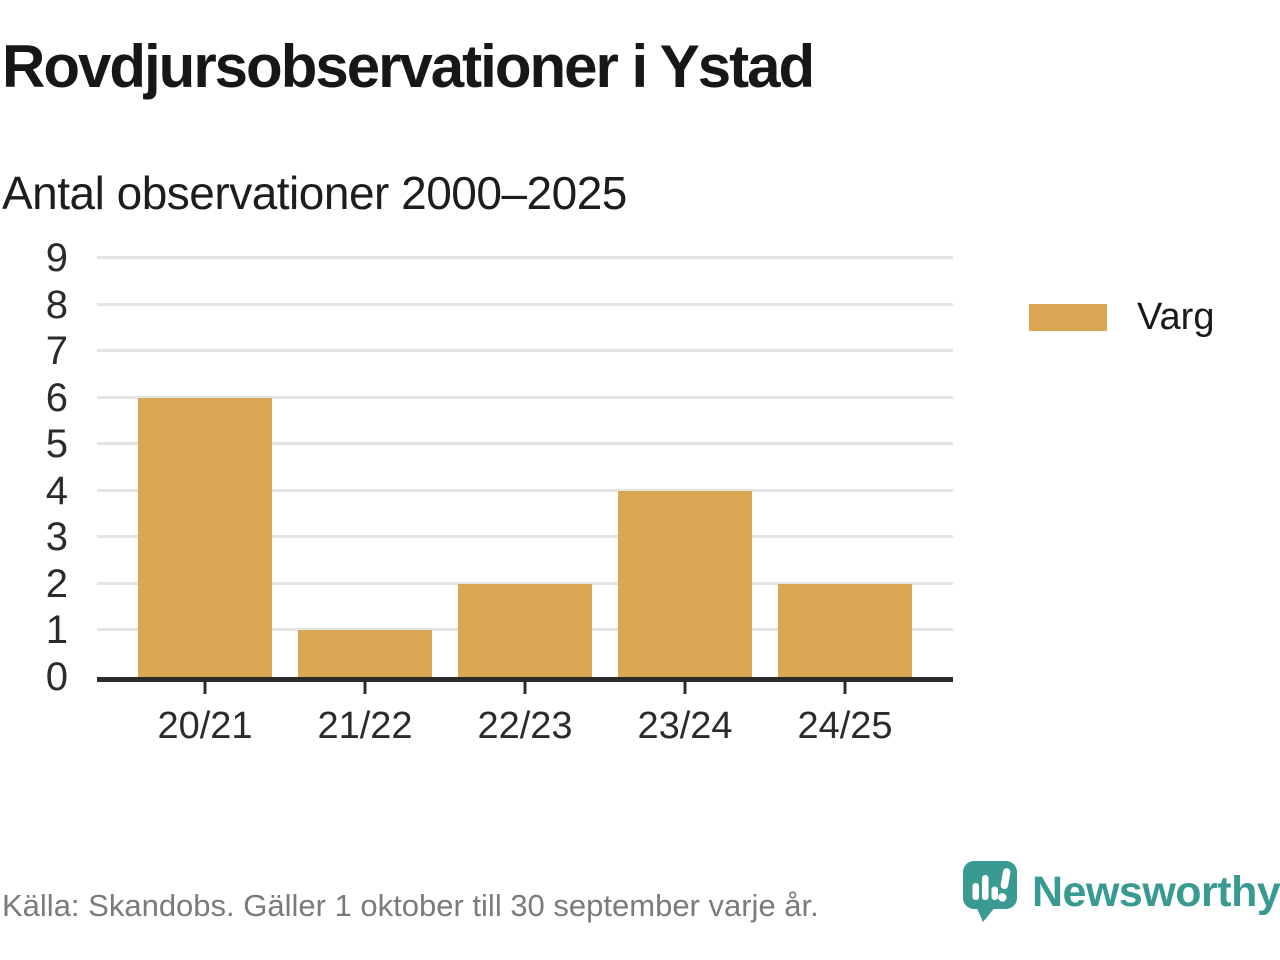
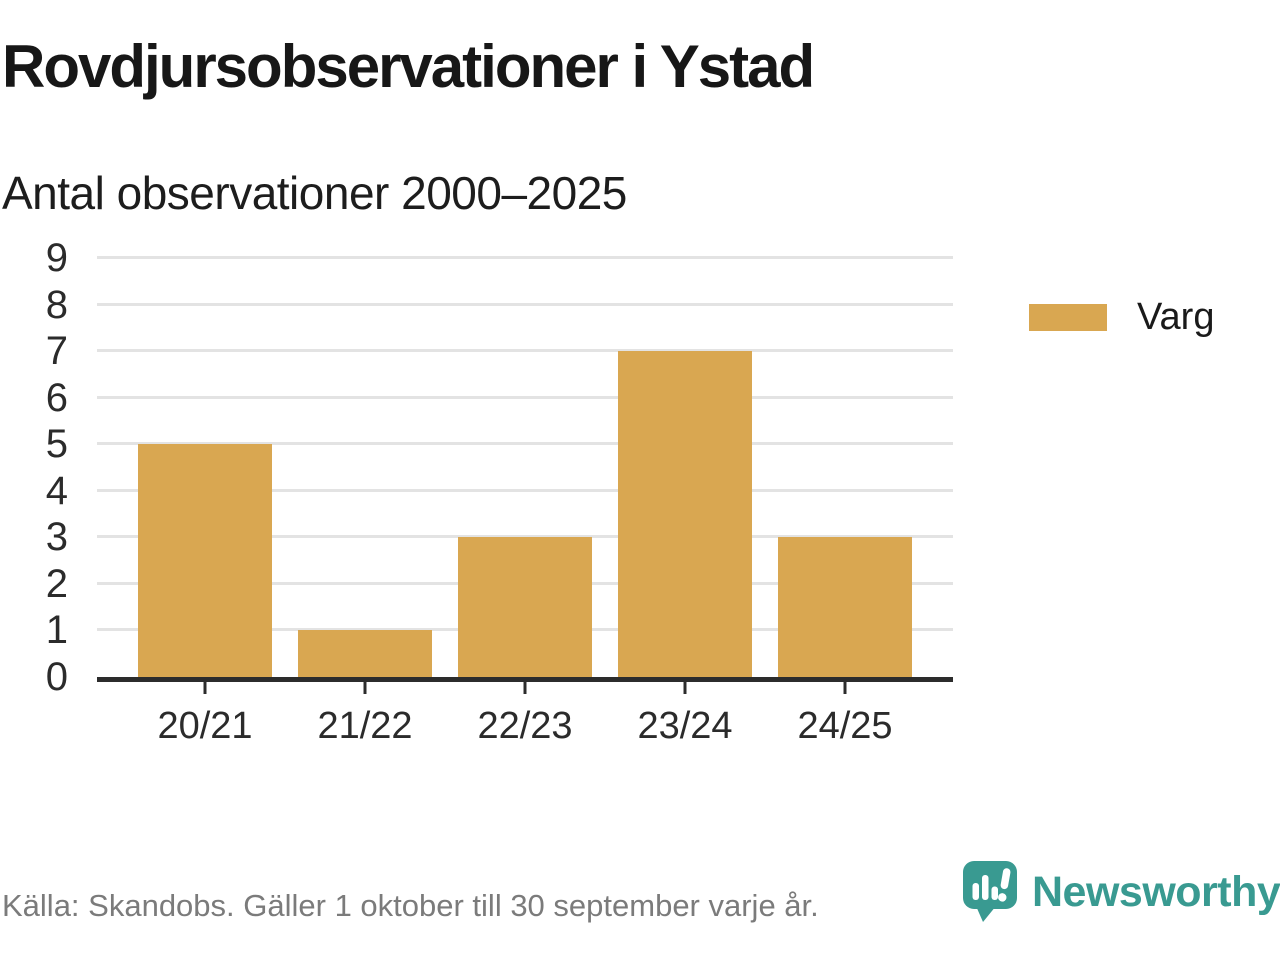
20/21: 6 -> 5
22/23: 2 -> 3
23/24: 4 -> 7
24/25: 2 -> 3
